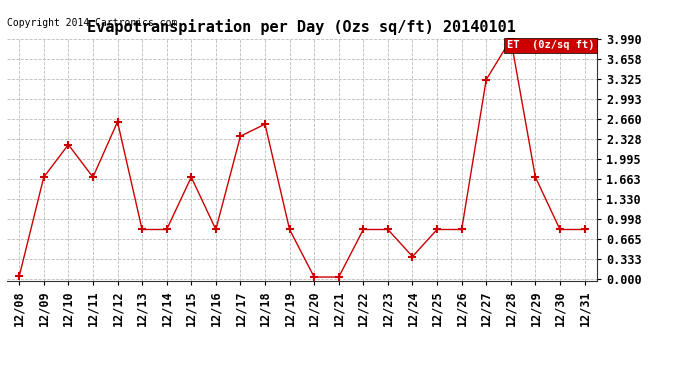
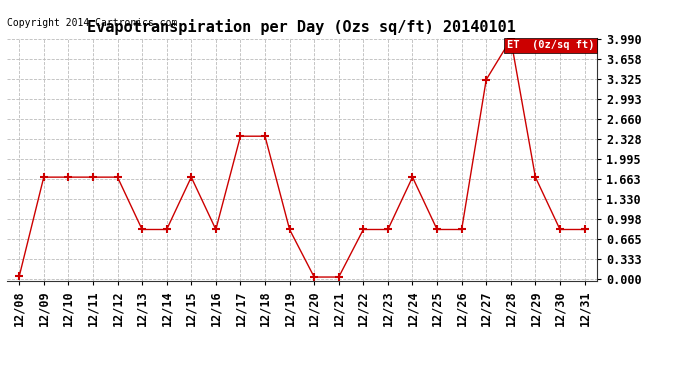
12/10: 2.24 -> 1.70
12/12: 2.62 -> 1.70
12/18: 2.58 -> 2.38
12/24: 0.38 -> 1.70
